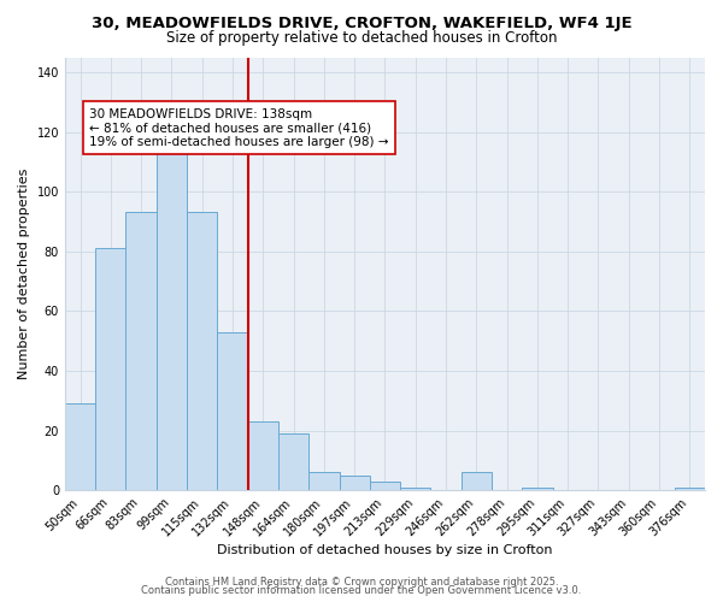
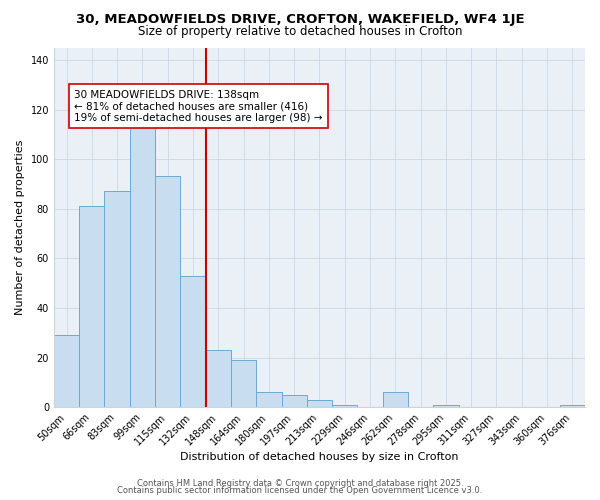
83sqm: 93 -> 87
